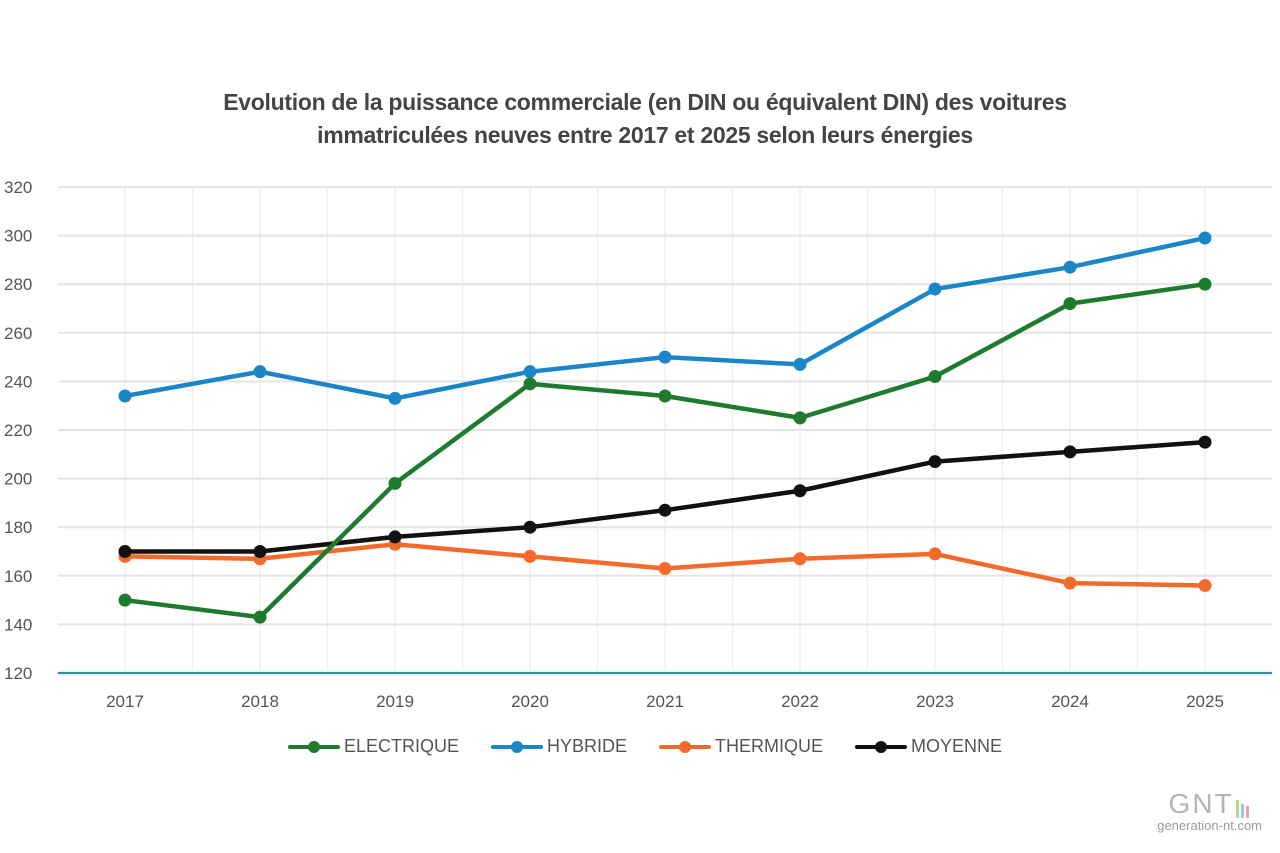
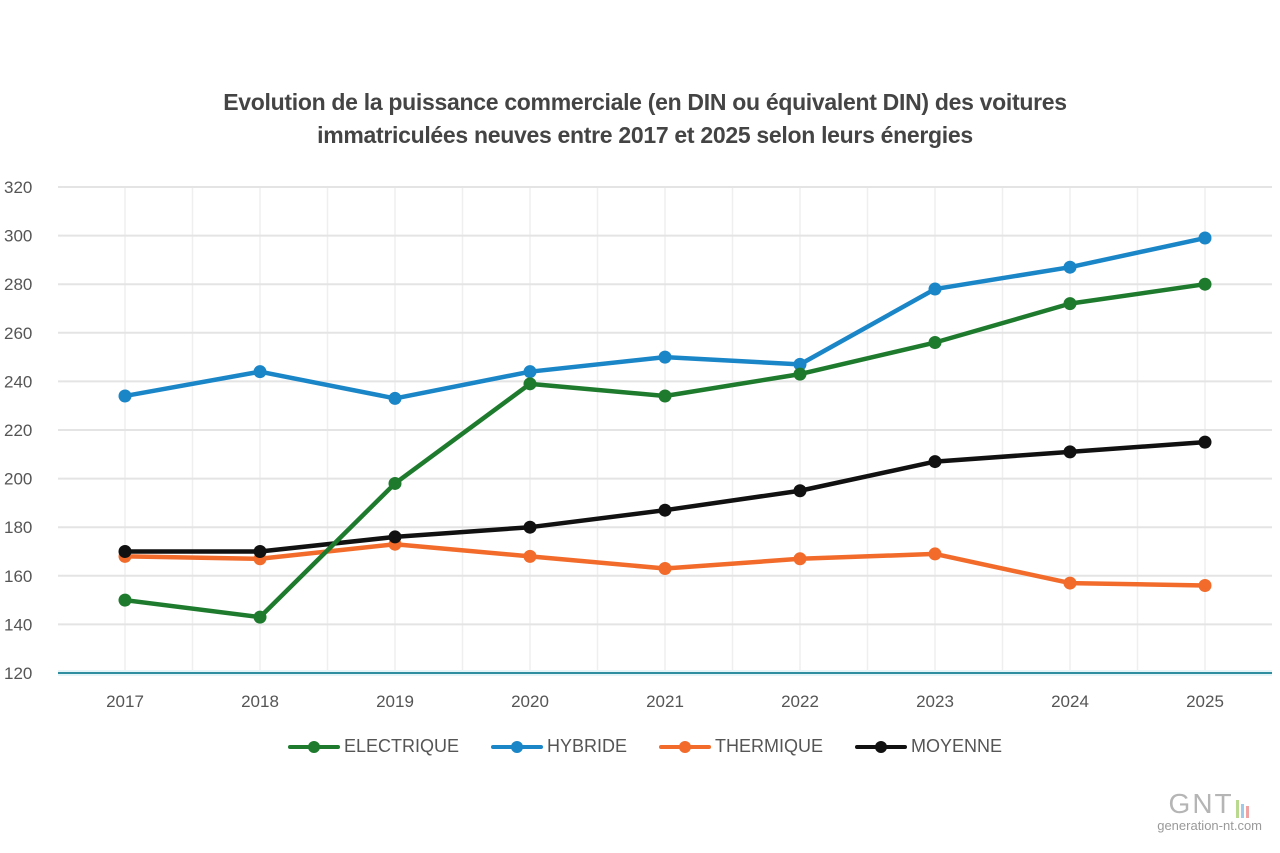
ELECTRIQUE/2022: 225 -> 243
ELECTRIQUE/2023: 242 -> 256
